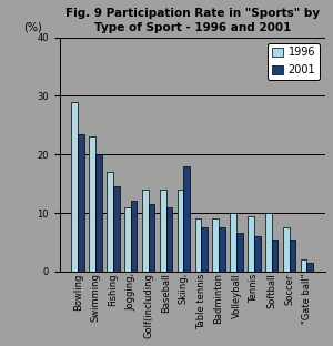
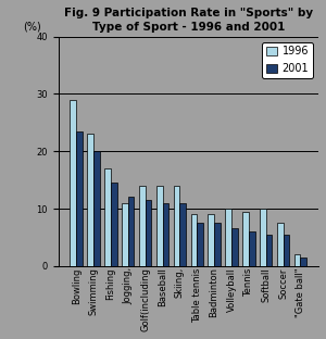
2001/Skiing,: 18.0 -> 11.0
